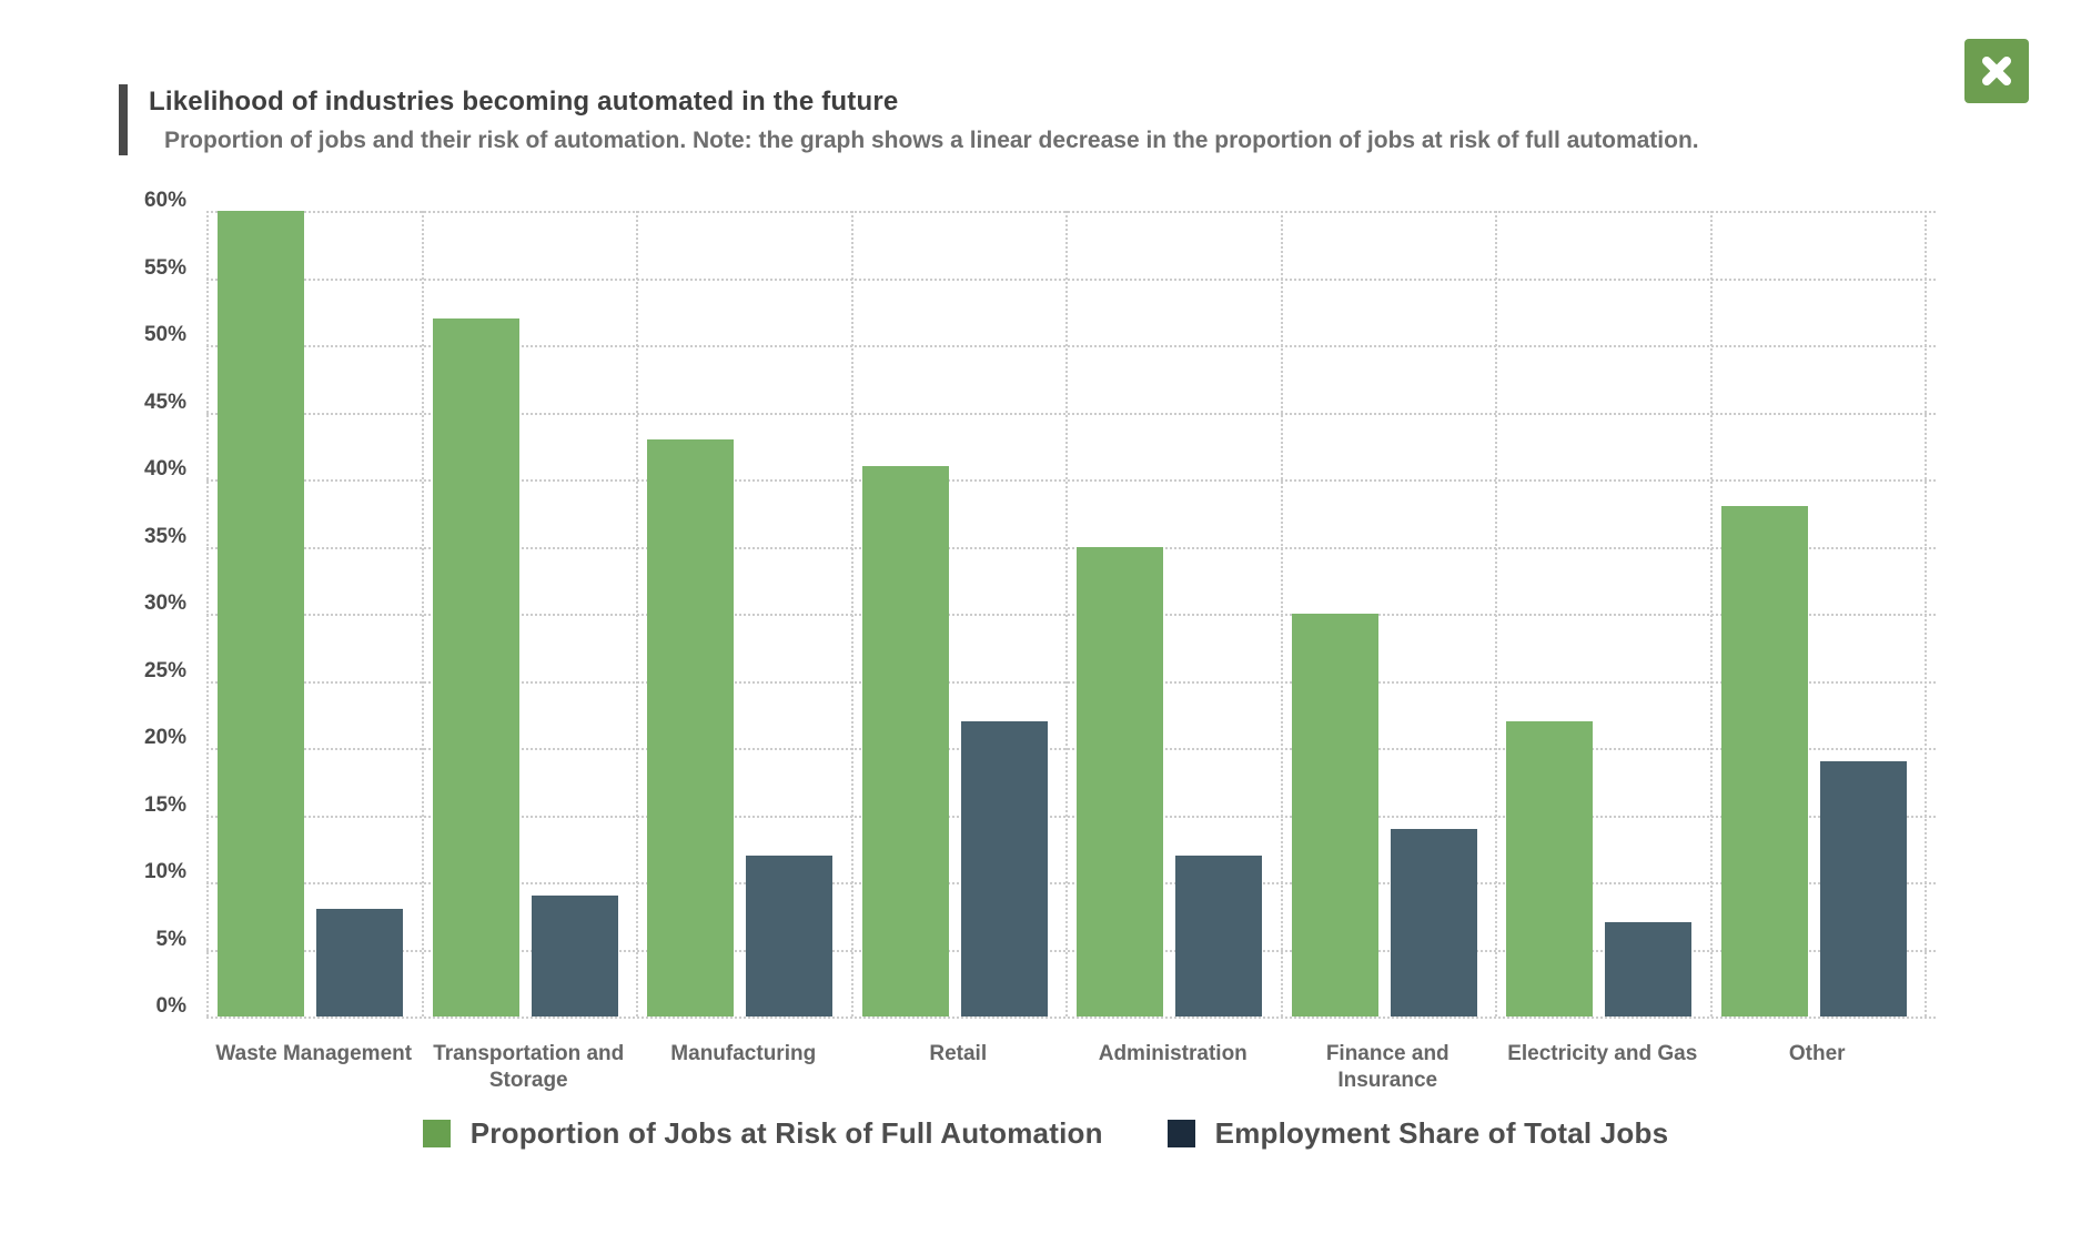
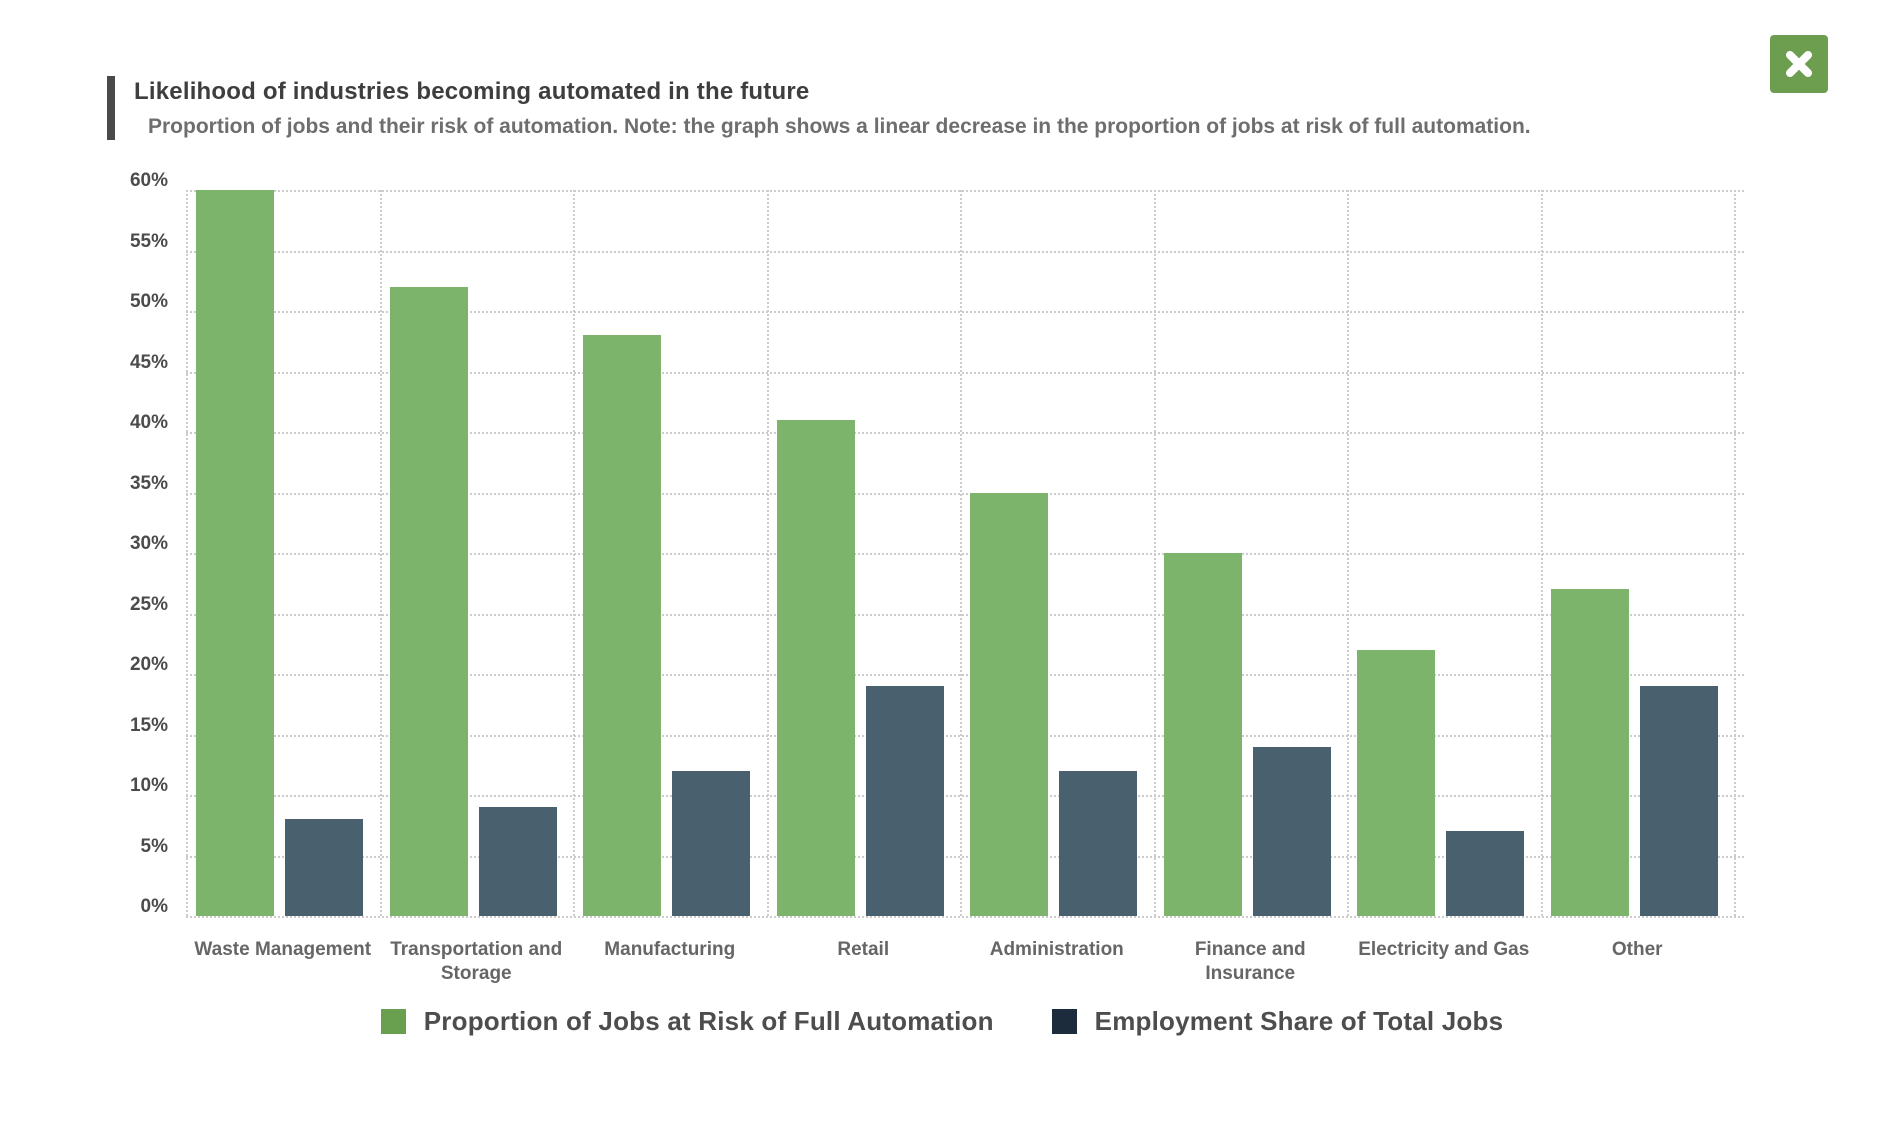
Proportion of Jobs at Risk of Full Automation/Manufacturing: 43% -> 48%
Employment Share of Total Jobs/Retail: 22% -> 19%
Proportion of Jobs at Risk of Full Automation/Other: 38% -> 27%
